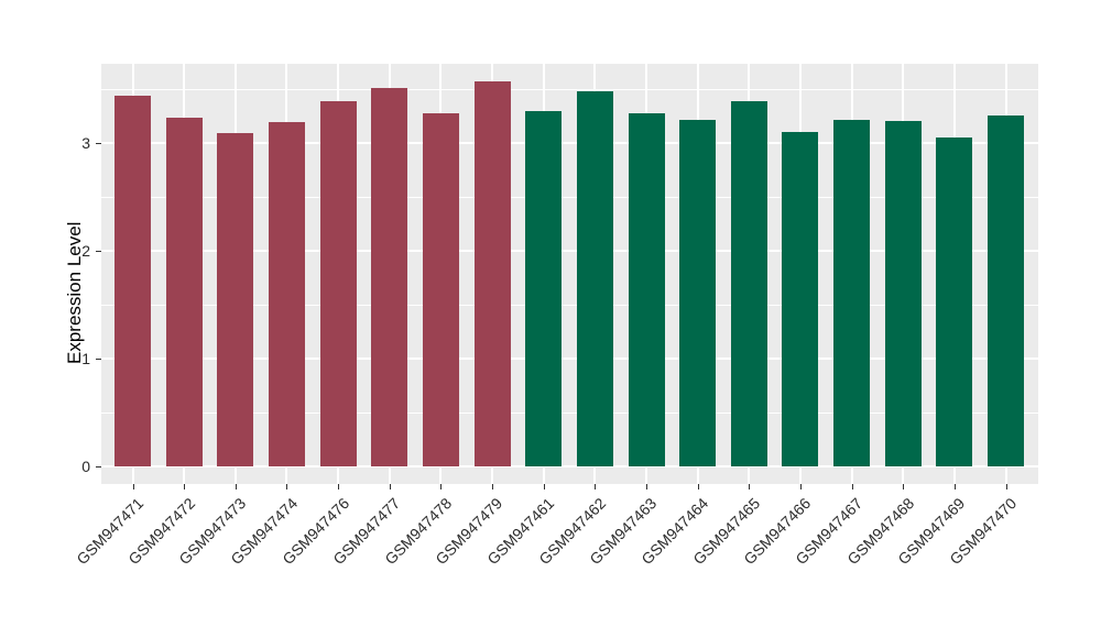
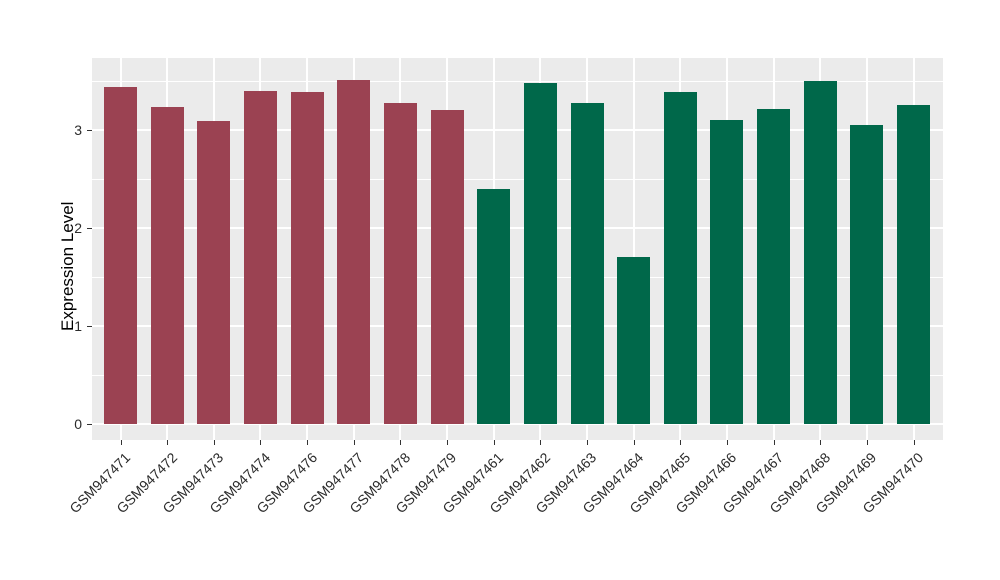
GSM947474: 3.2 -> 3.4
GSM947479: 3.6 -> 3.2
GSM947461: 3.3 -> 2.4
GSM947464: 3.2 -> 1.7
GSM947468: 3.2 -> 3.5
